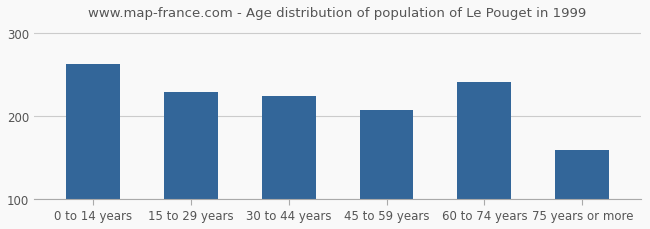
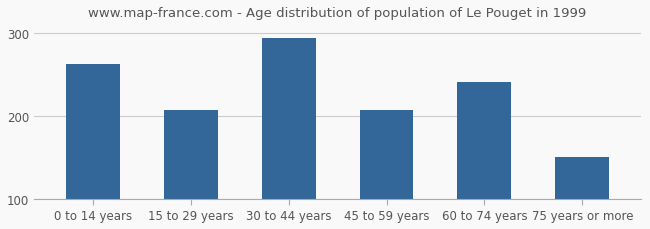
15 to 29 years: 228 -> 207
30 to 44 years: 224 -> 293
75 years or more: 158 -> 150
